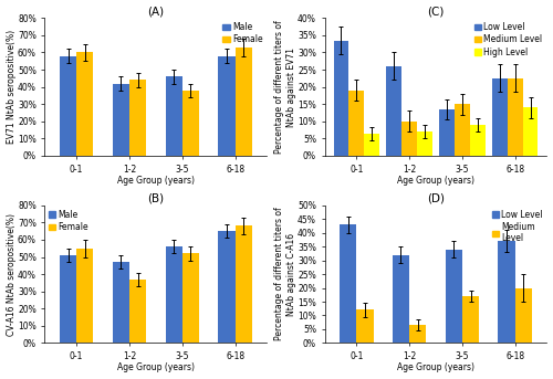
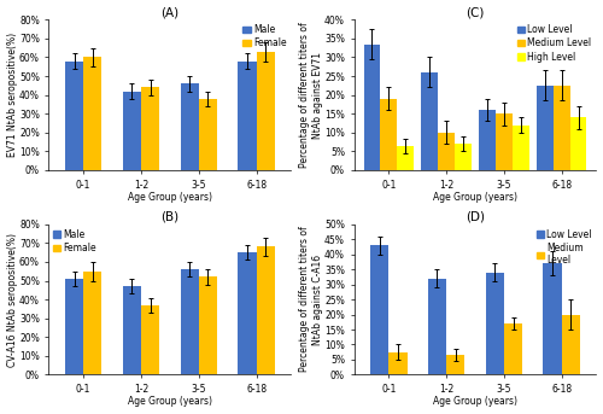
(C)/Low Level/3-5: 13.5% -> 16.0%
(C)/High Level/3-5: 9.0% -> 12.0%
(D)/Medium Level/0-1: 12.0% -> 7.5%
